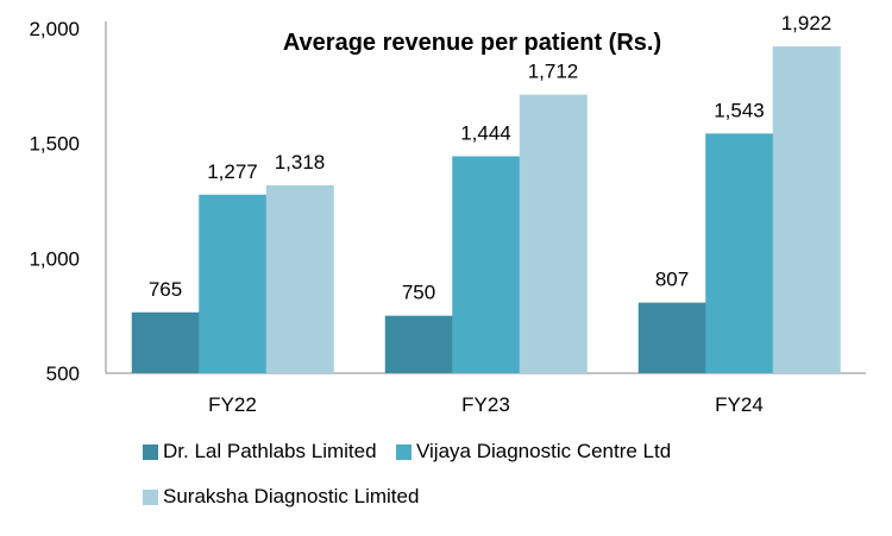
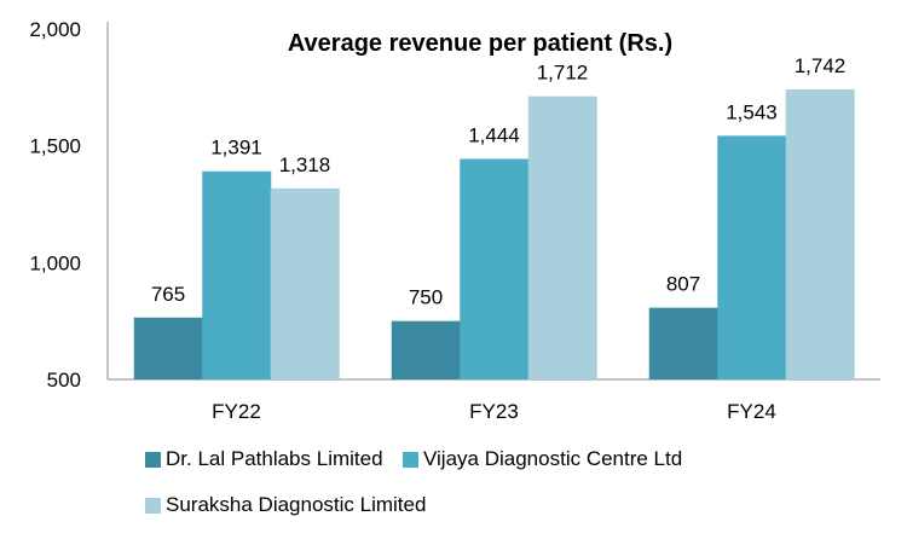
Vijaya Diagnostic Centre Ltd/FY22: 1,277 -> 1,391
Suraksha Diagnostic Limited/FY24: 1,922 -> 1,742
